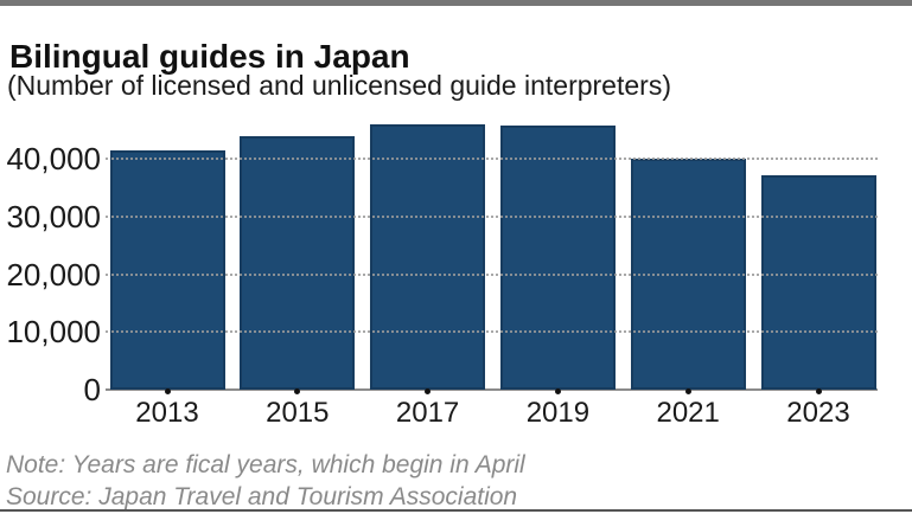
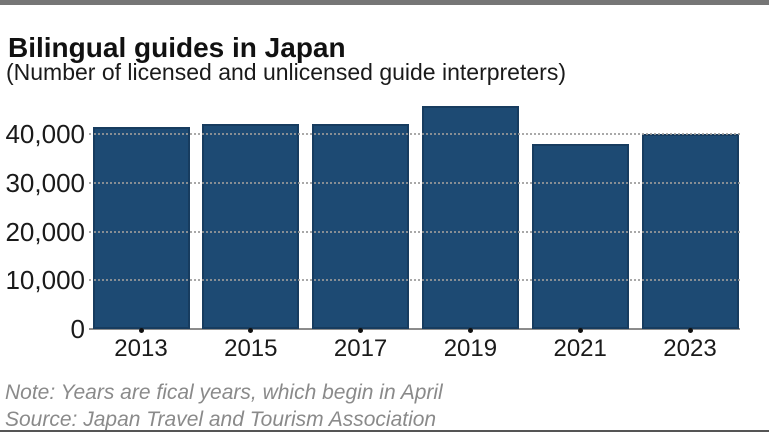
2015: 44000 -> 42000
2017: 46000 -> 42000
2021: 40000 -> 38000
2023: 37000 -> 40000
